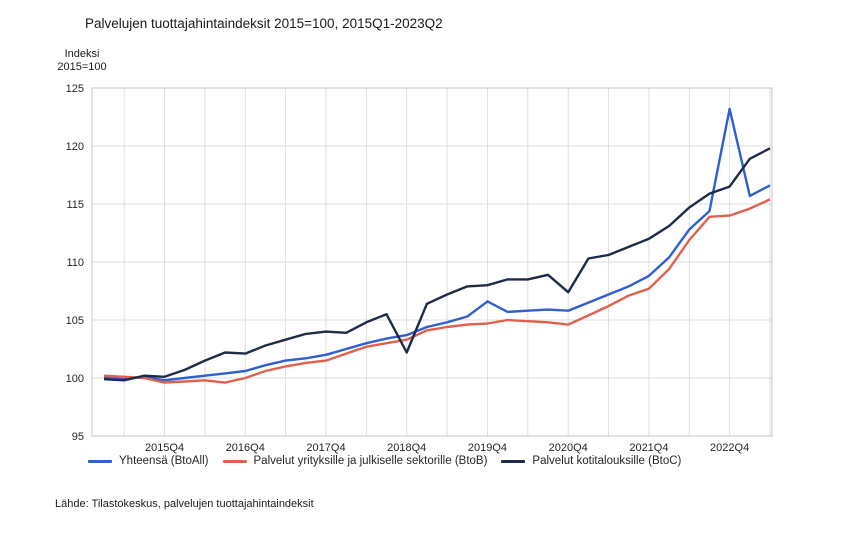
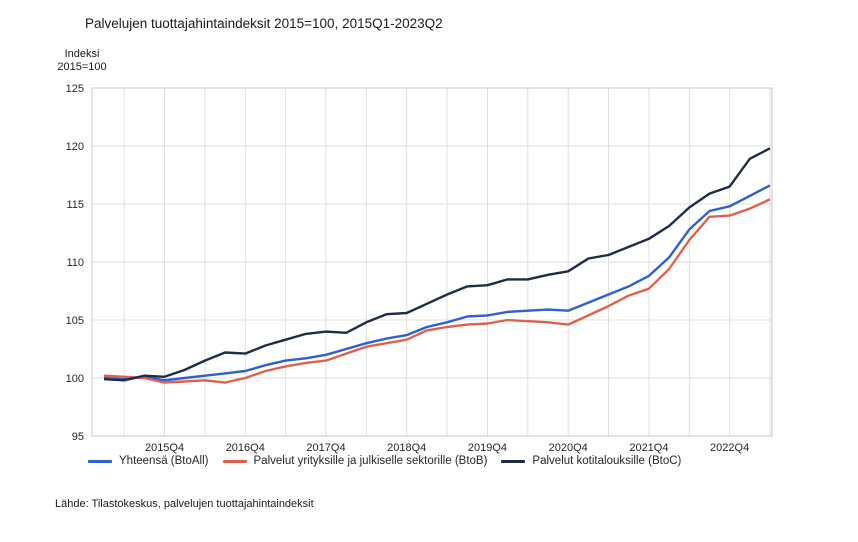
Palvelut kotitalouksille (BtoC)/2018Q4: 102.2 -> 105.6
Yhteensä (BtoAll)/2019Q4: 106.6 -> 105.4
Palvelut kotitalouksille (BtoC)/2020Q4: 107.4 -> 109.2
Yhteensä (BtoAll)/2022Q4: 123.2 -> 114.8
